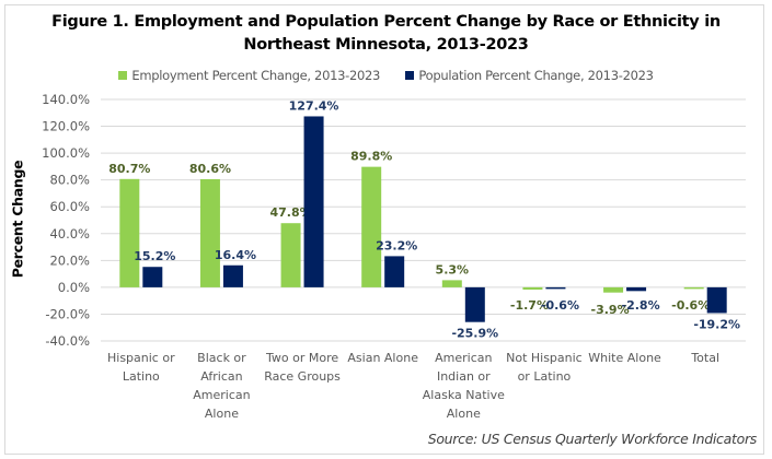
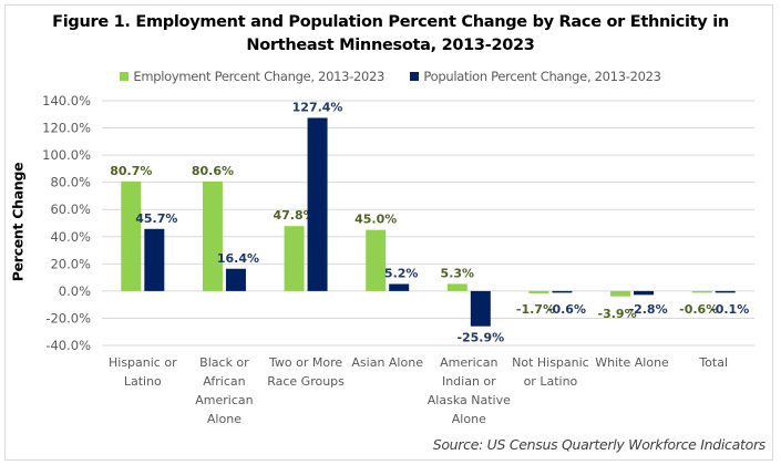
Population Percent Change, 2013-2023/Hispanic or Latino: 15.2% -> 45.7%
Employment Percent Change, 2013-2023/Asian Alone: 89.8% -> 45.0%
Population Percent Change, 2013-2023/Asian Alone: 23.2% -> 5.2%
Population Percent Change, 2013-2023/Total: -19.2% -> -0.1%
